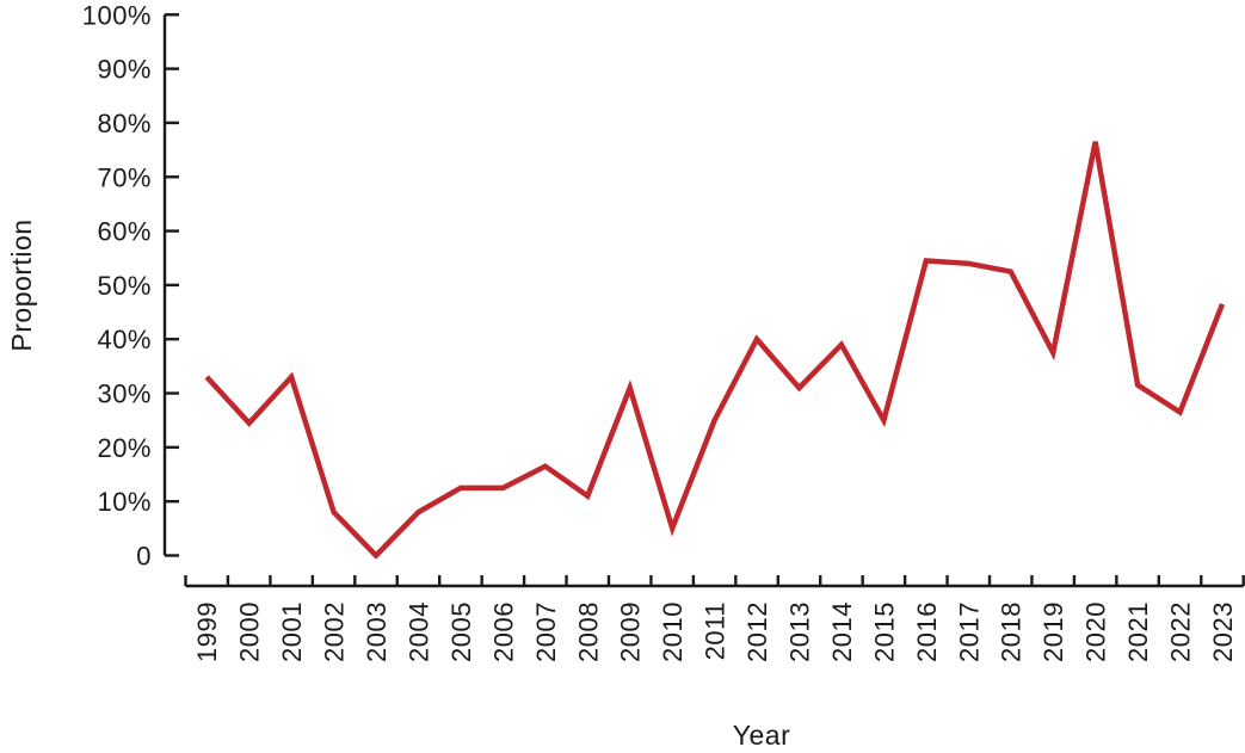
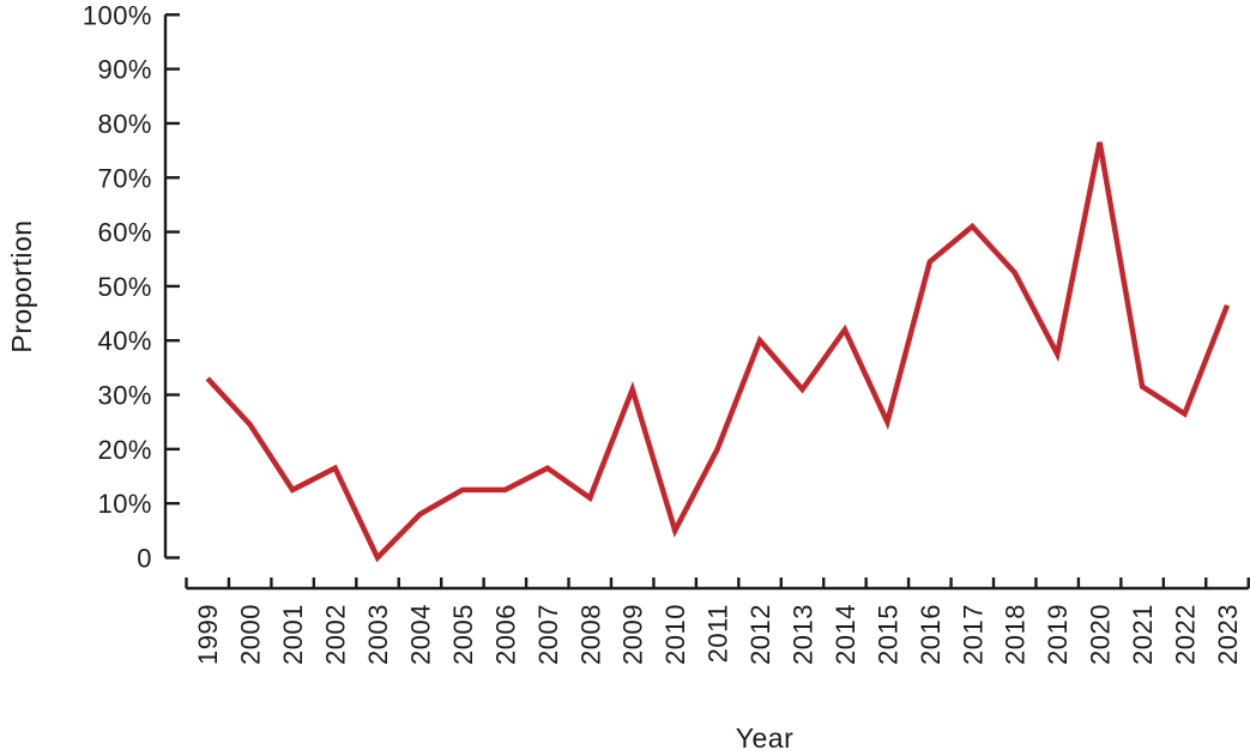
2001: 33% -> 12%
2002: 8% -> 16%
2011: 25% -> 20%
2014: 39% -> 42%
2017: 54% -> 61%
